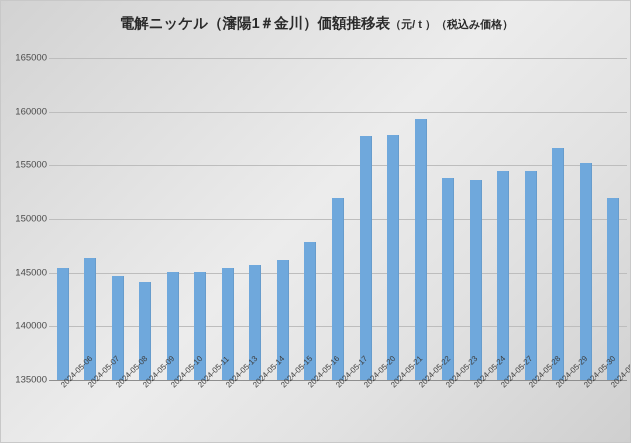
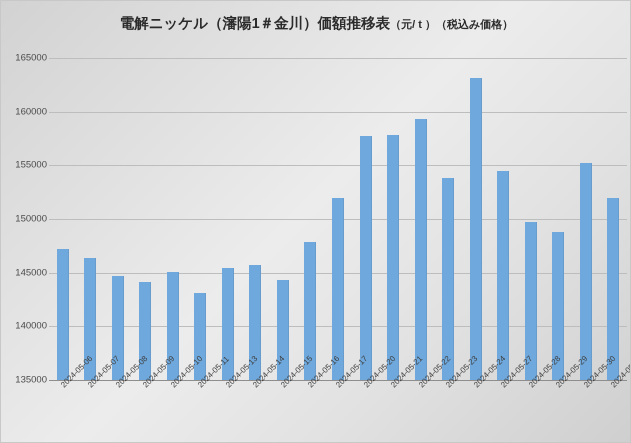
2024-05-06: 145400 -> 147200
2024-05-11: 145000 -> 143100
2024-05-15: 146200 -> 144300
2024-05-24: 153600 -> 163100
2024-05-28: 154500 -> 149700
2024-05-29: 156600 -> 148800
